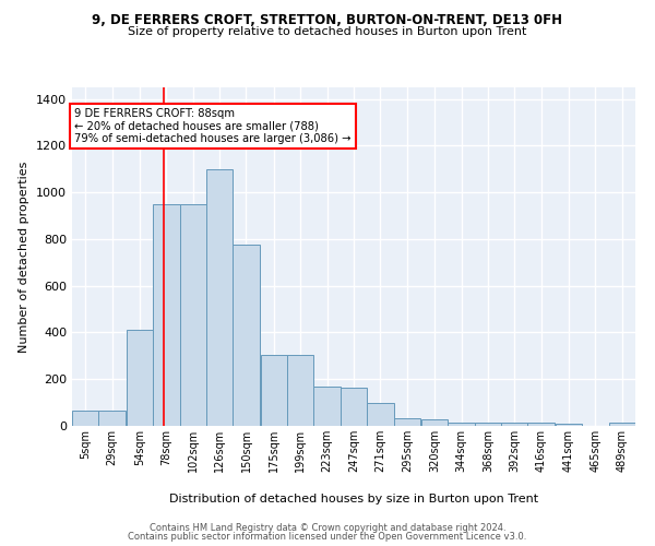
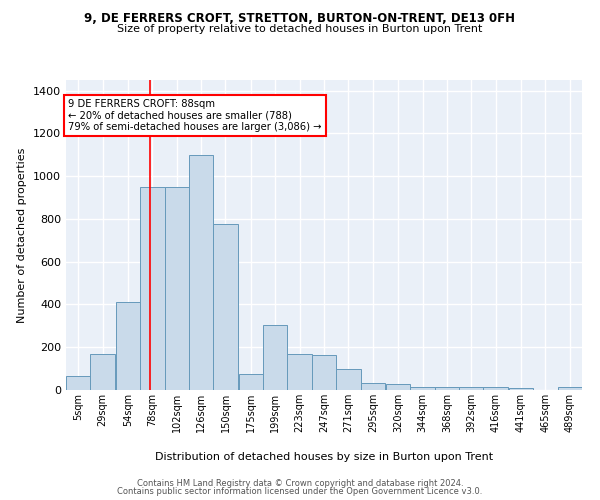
29sqm: 65 -> 170
175sqm: 305 -> 75
